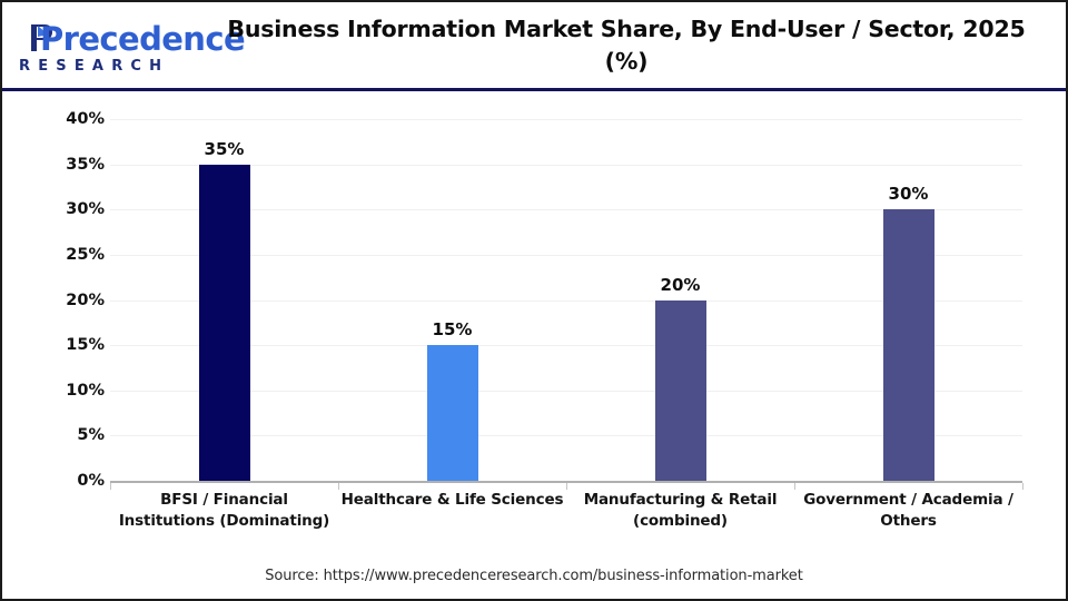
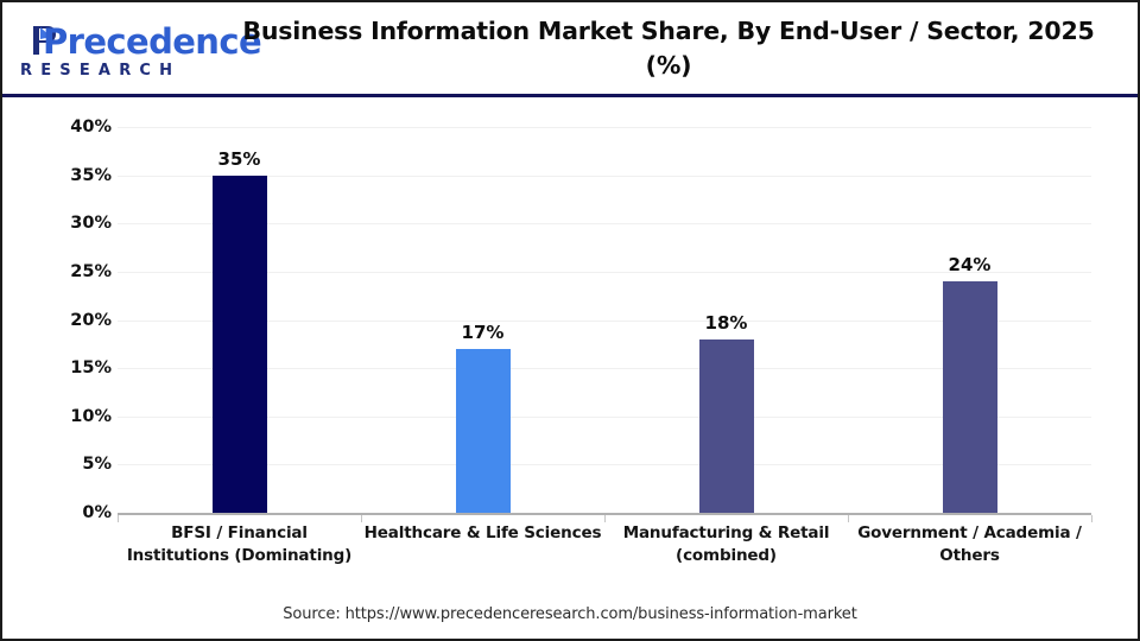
Healthcare & Life Sciences: 15% -> 17%
Manufacturing & Retail (combined): 20% -> 18%
Government / Academia / Others: 30% -> 24%
